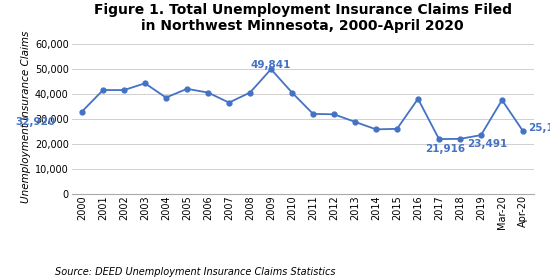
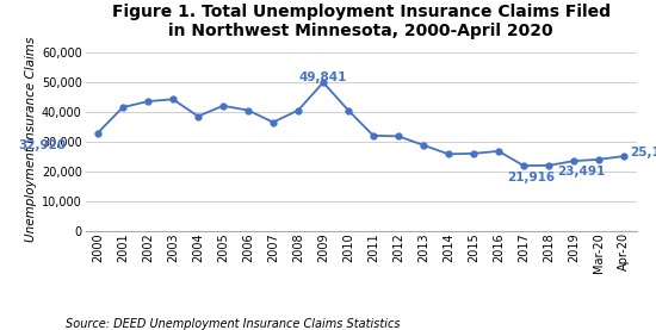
2002: 41,500 -> 43,500
2016: 38,000 -> 26,800
Mar-20: 37,500 -> 24,000
